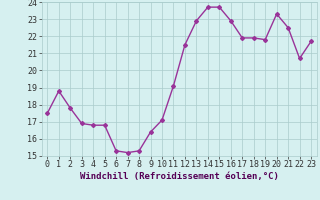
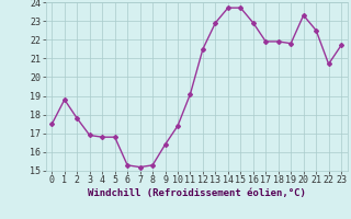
10: 17.1 -> 17.4
